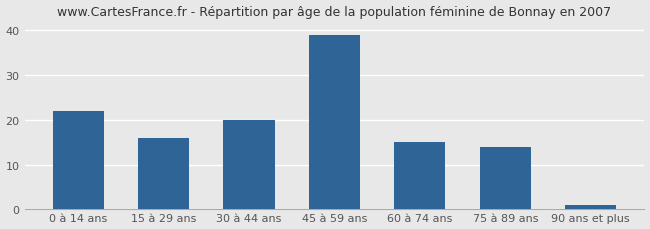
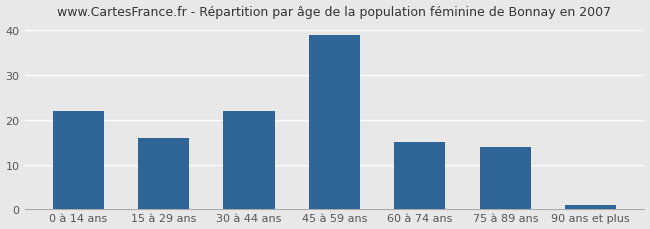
30 à 44 ans: 20 -> 22
